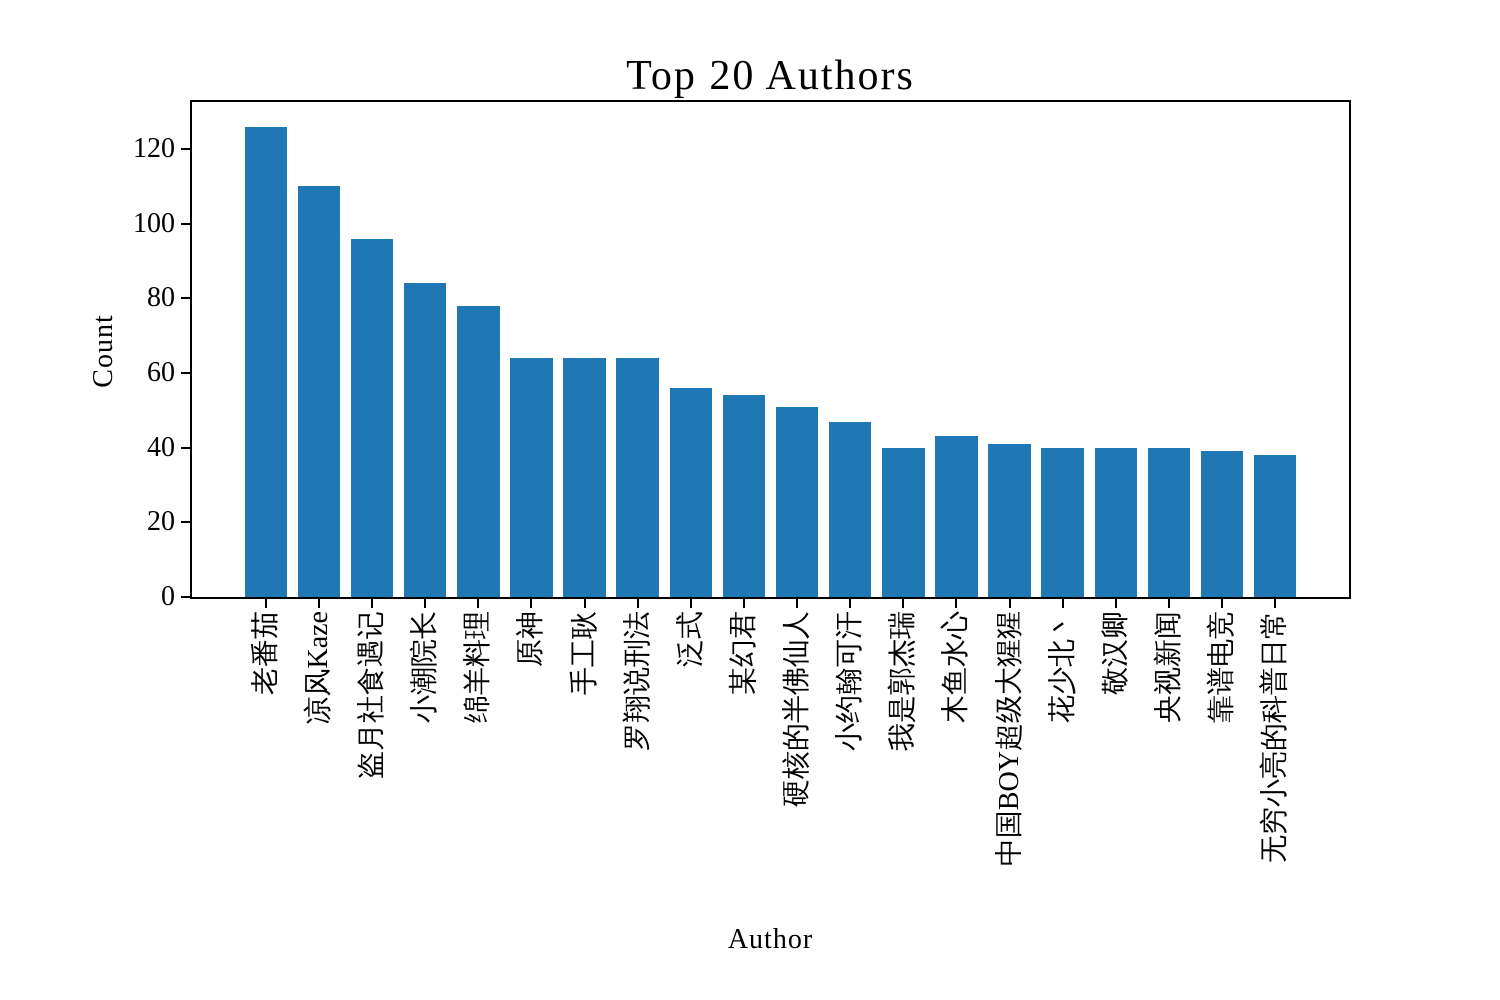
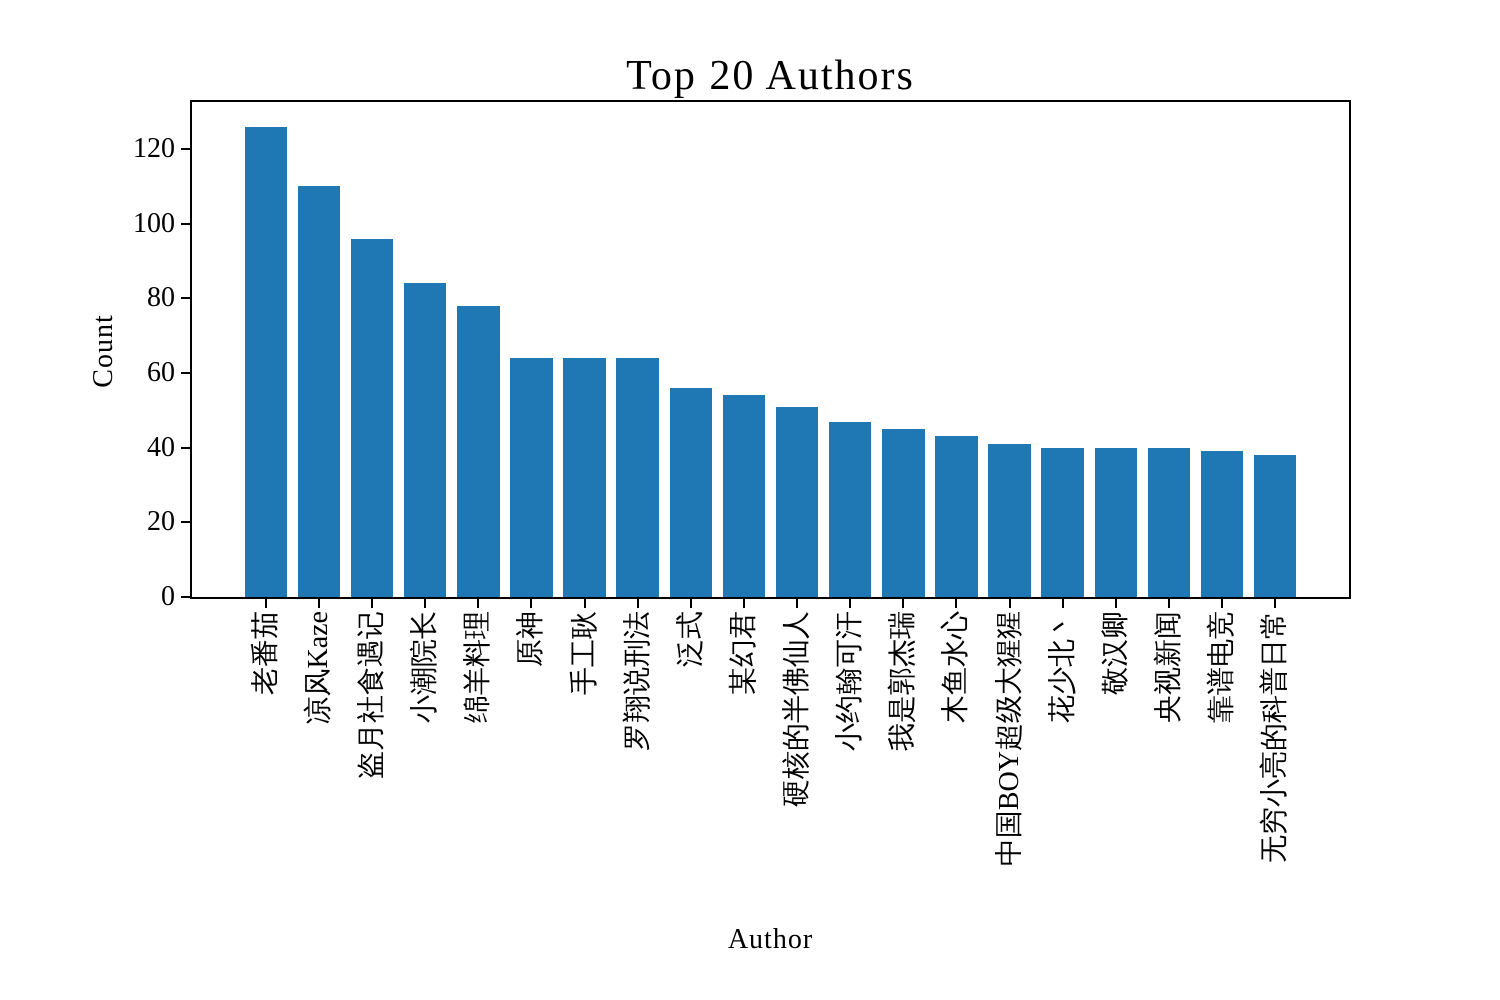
我是郭杰瑞: 40 -> 45
